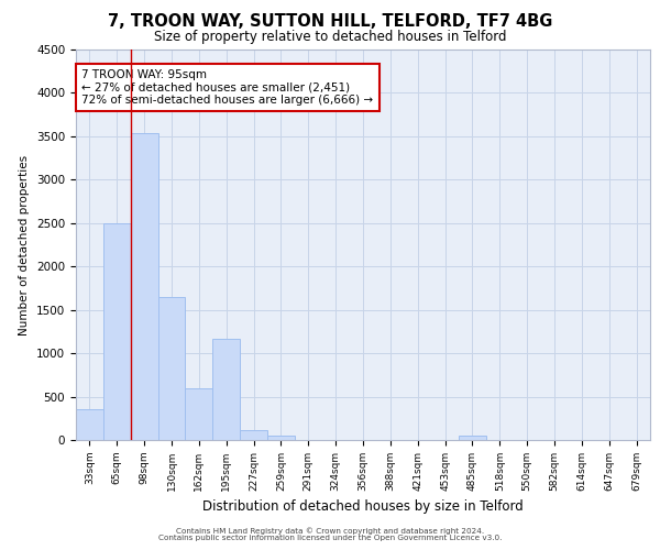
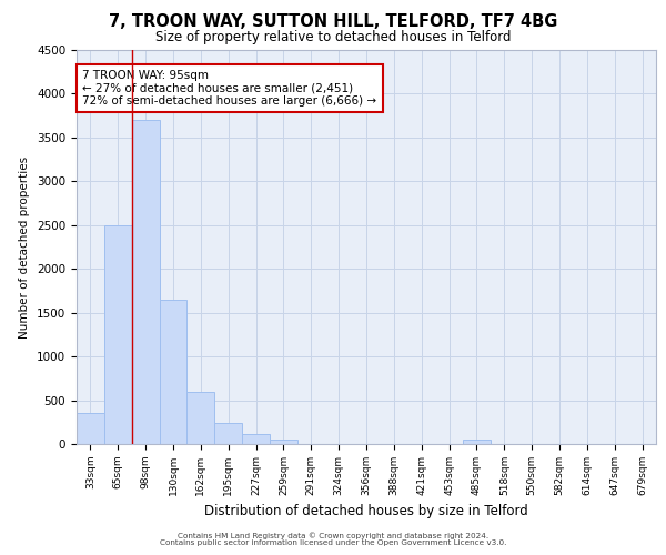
98sqm: 3540 -> 3700
195sqm: 1160 -> 240
